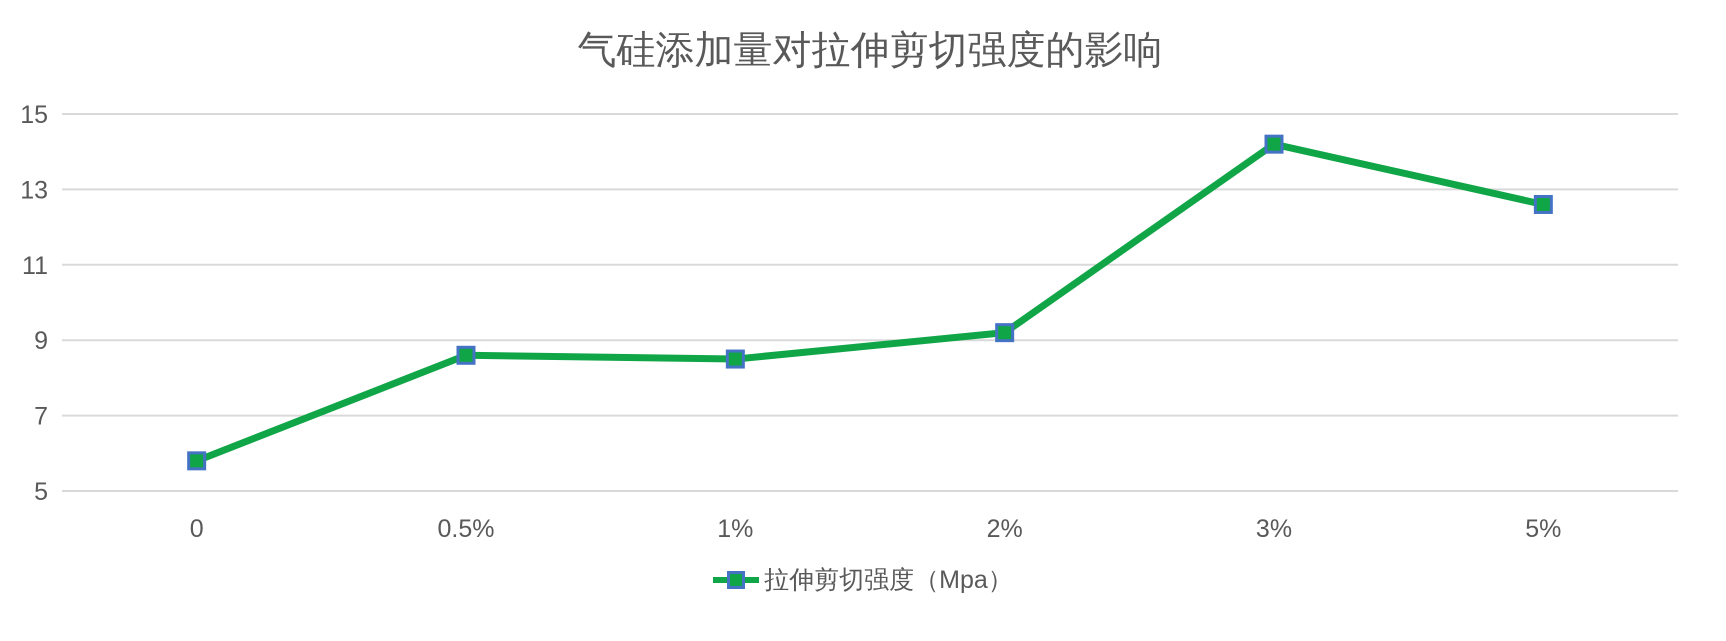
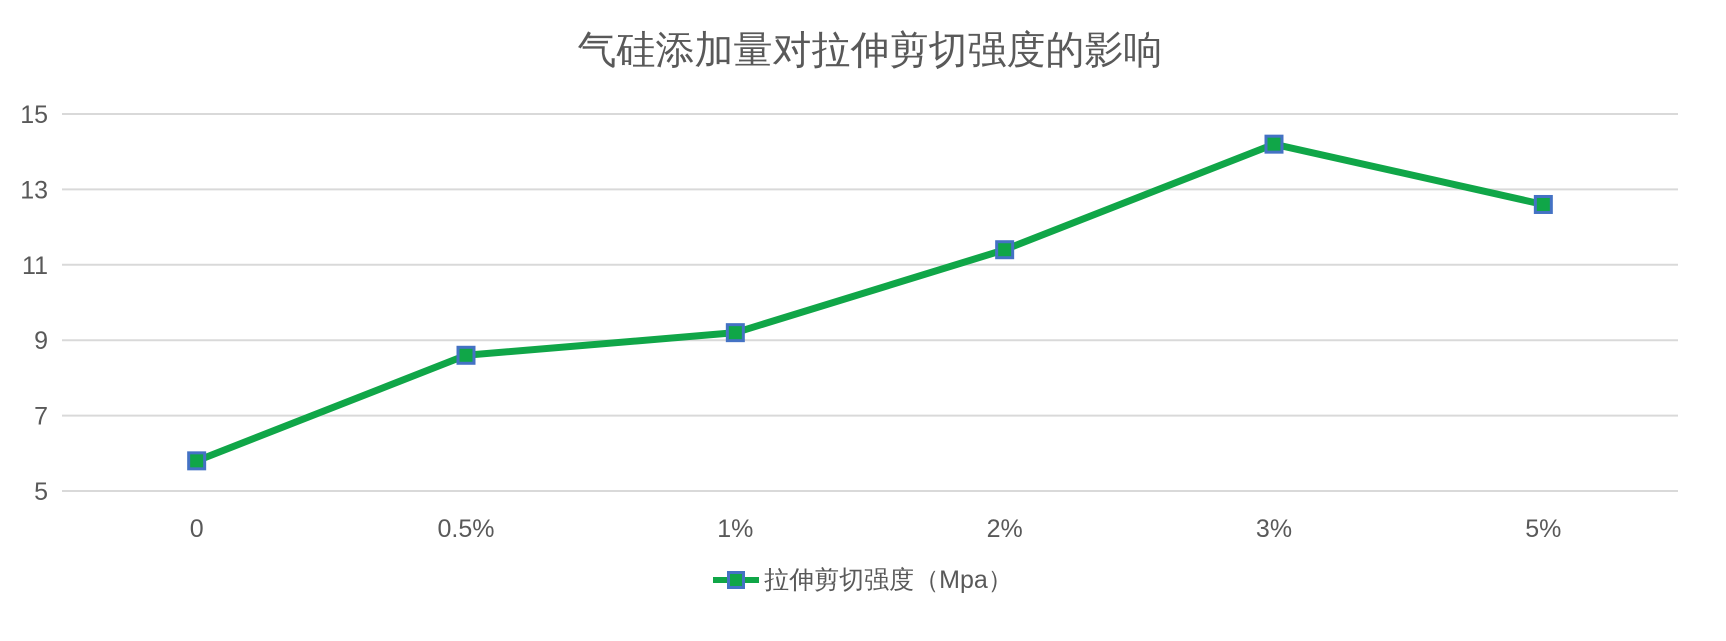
1%: 8.5 -> 9.2
2%: 9.2 -> 11.4
